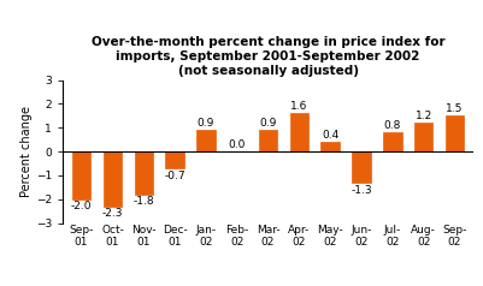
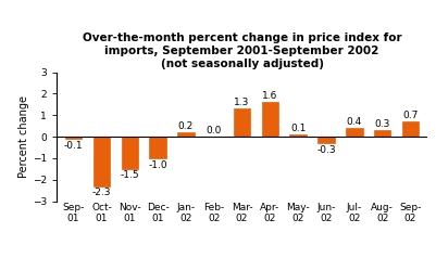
Sep- 01: -2.0 -> -0.1
Nov- 01: -1.8 -> -1.5
Dec- 01: -0.7 -> -1.0
Jan- 02: 0.9 -> 0.2
Mar- 02: 0.9 -> 1.3
May- 02: 0.4 -> 0.1
Jun- 02: -1.3 -> -0.3
Jul- 02: 0.8 -> 0.4
Aug- 02: 1.2 -> 0.3
Sep- 02: 1.5 -> 0.7
